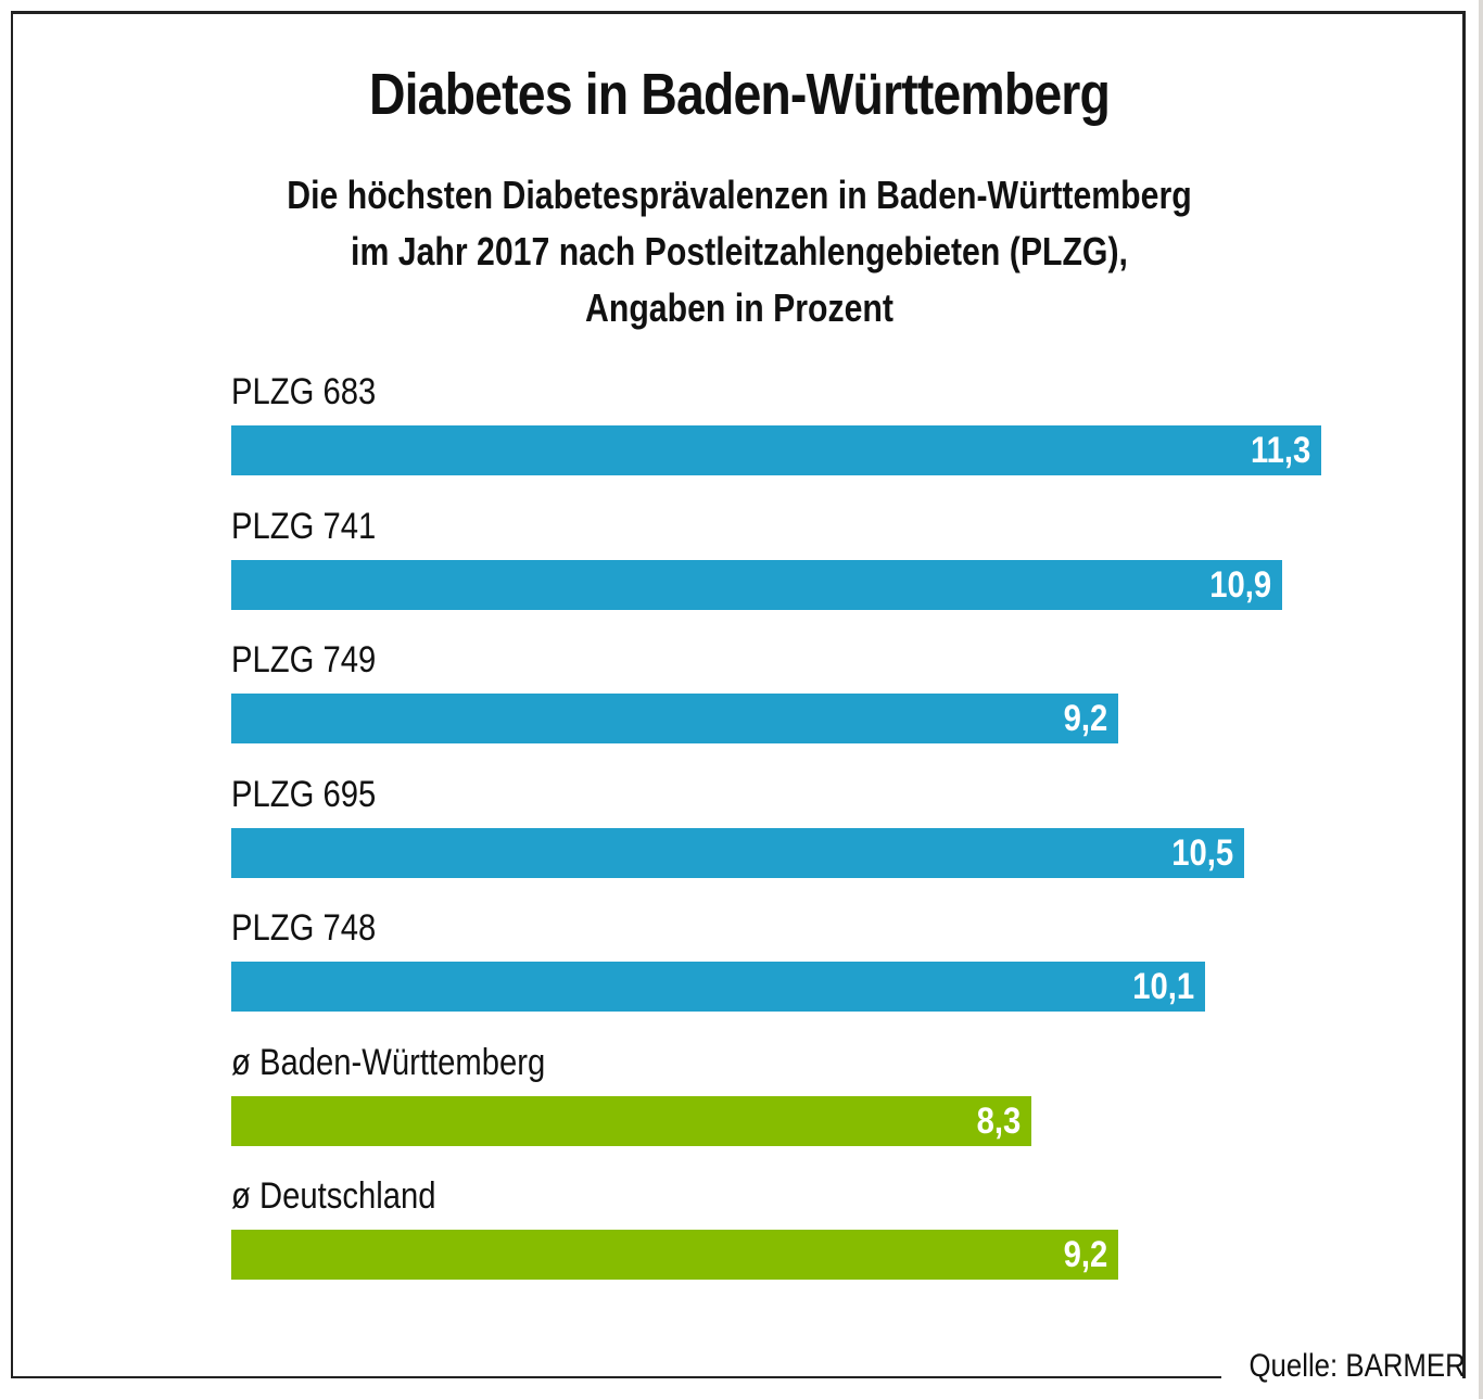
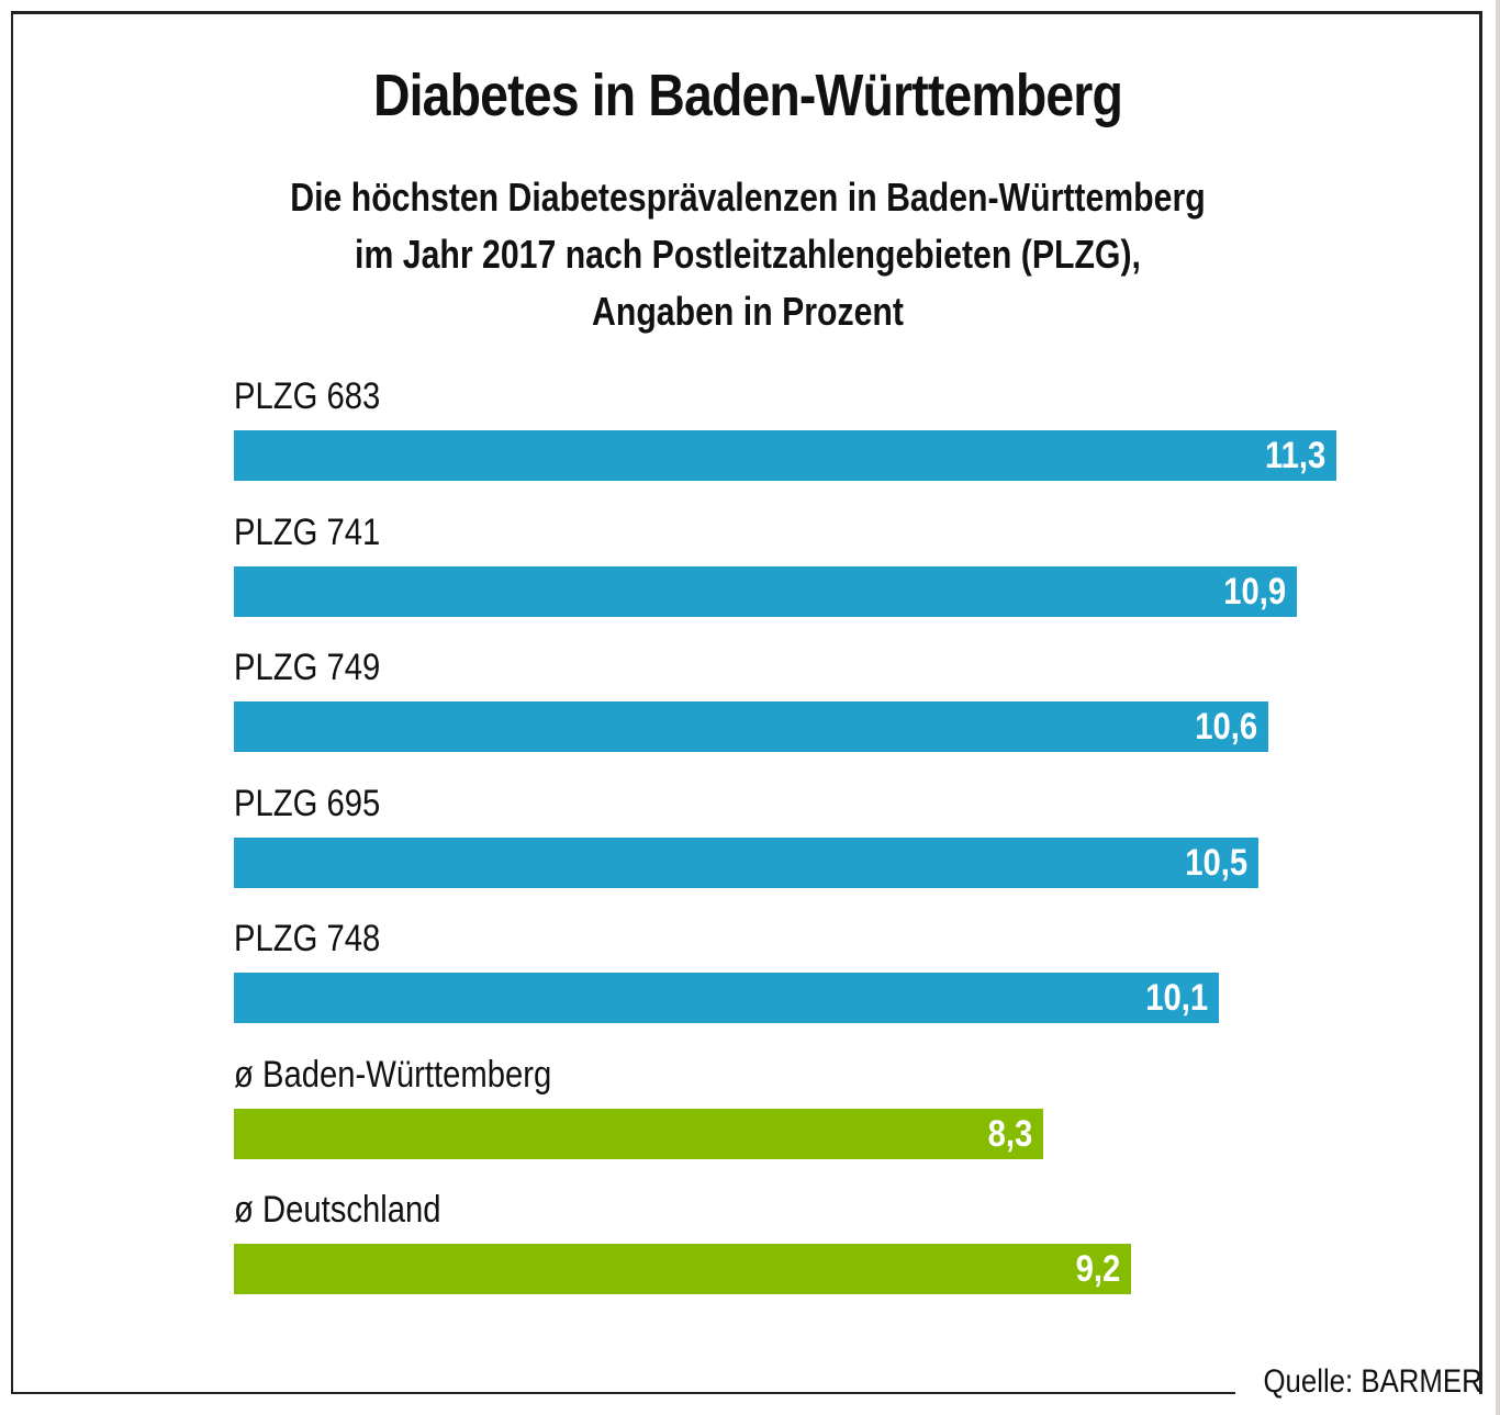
PLZG 749: 9,2 -> 10,6
